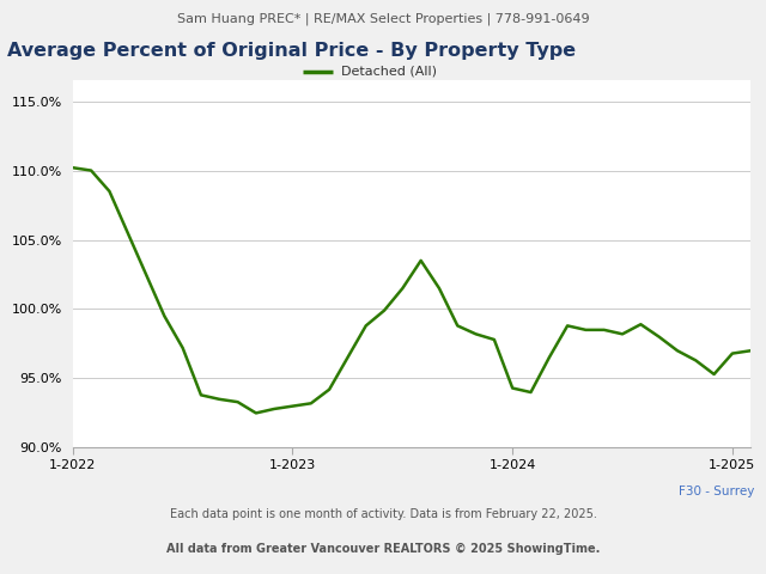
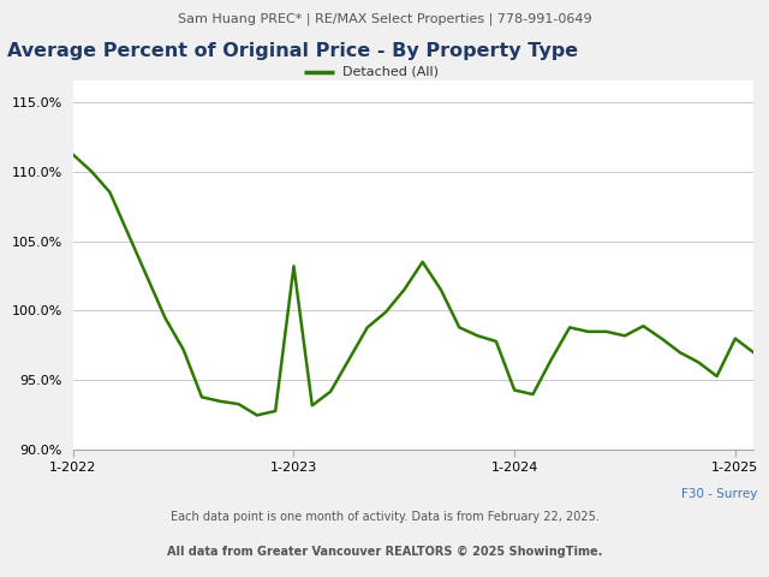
1-2022: 110.2% -> 111.2%
1-2023: 93.0% -> 103.2%
1-2025: 96.8% -> 98.0%
